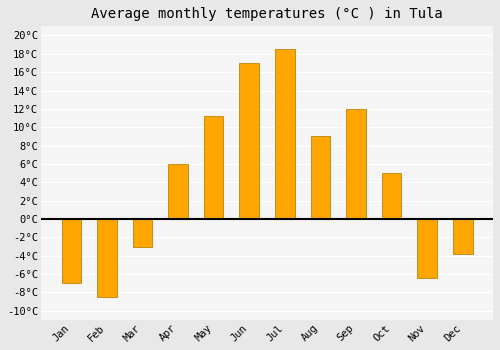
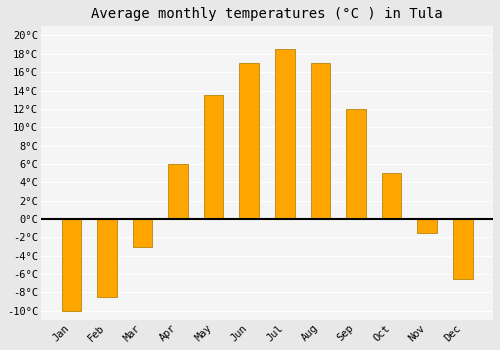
Jan: -7.0°C -> -10.0°C
May: 11.2°C -> 13.5°C
Aug: 9.0°C -> 17.0°C
Nov: -6.4°C -> -1.5°C
Dec: -3.8°C -> -6.5°C
